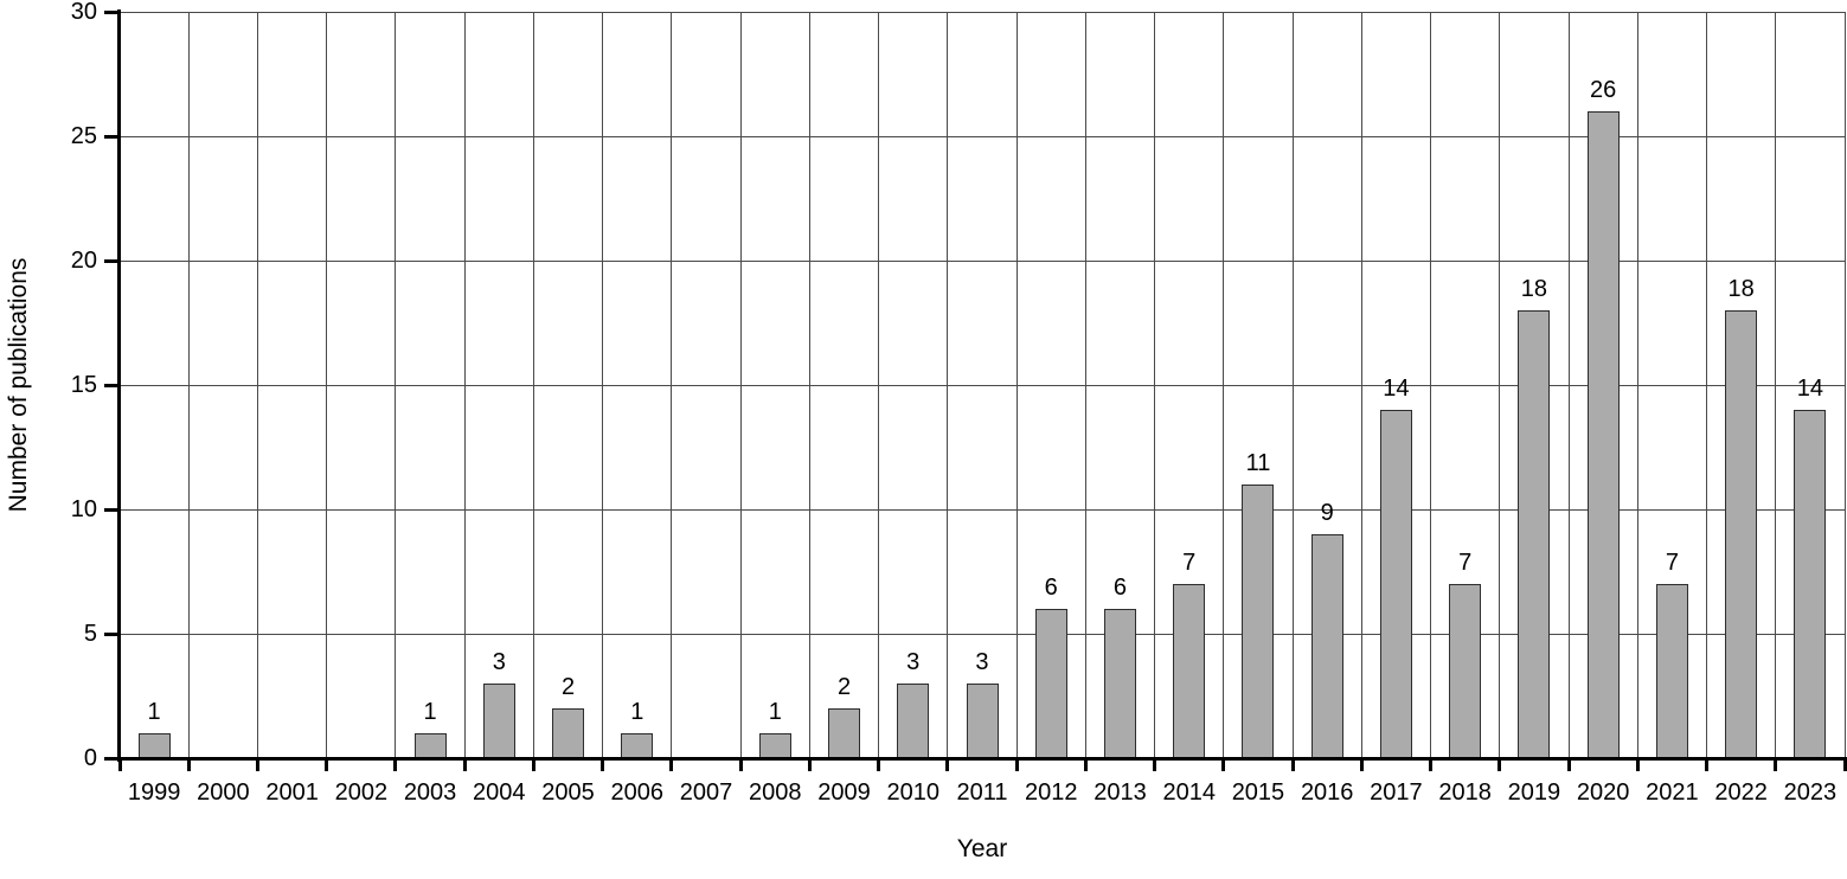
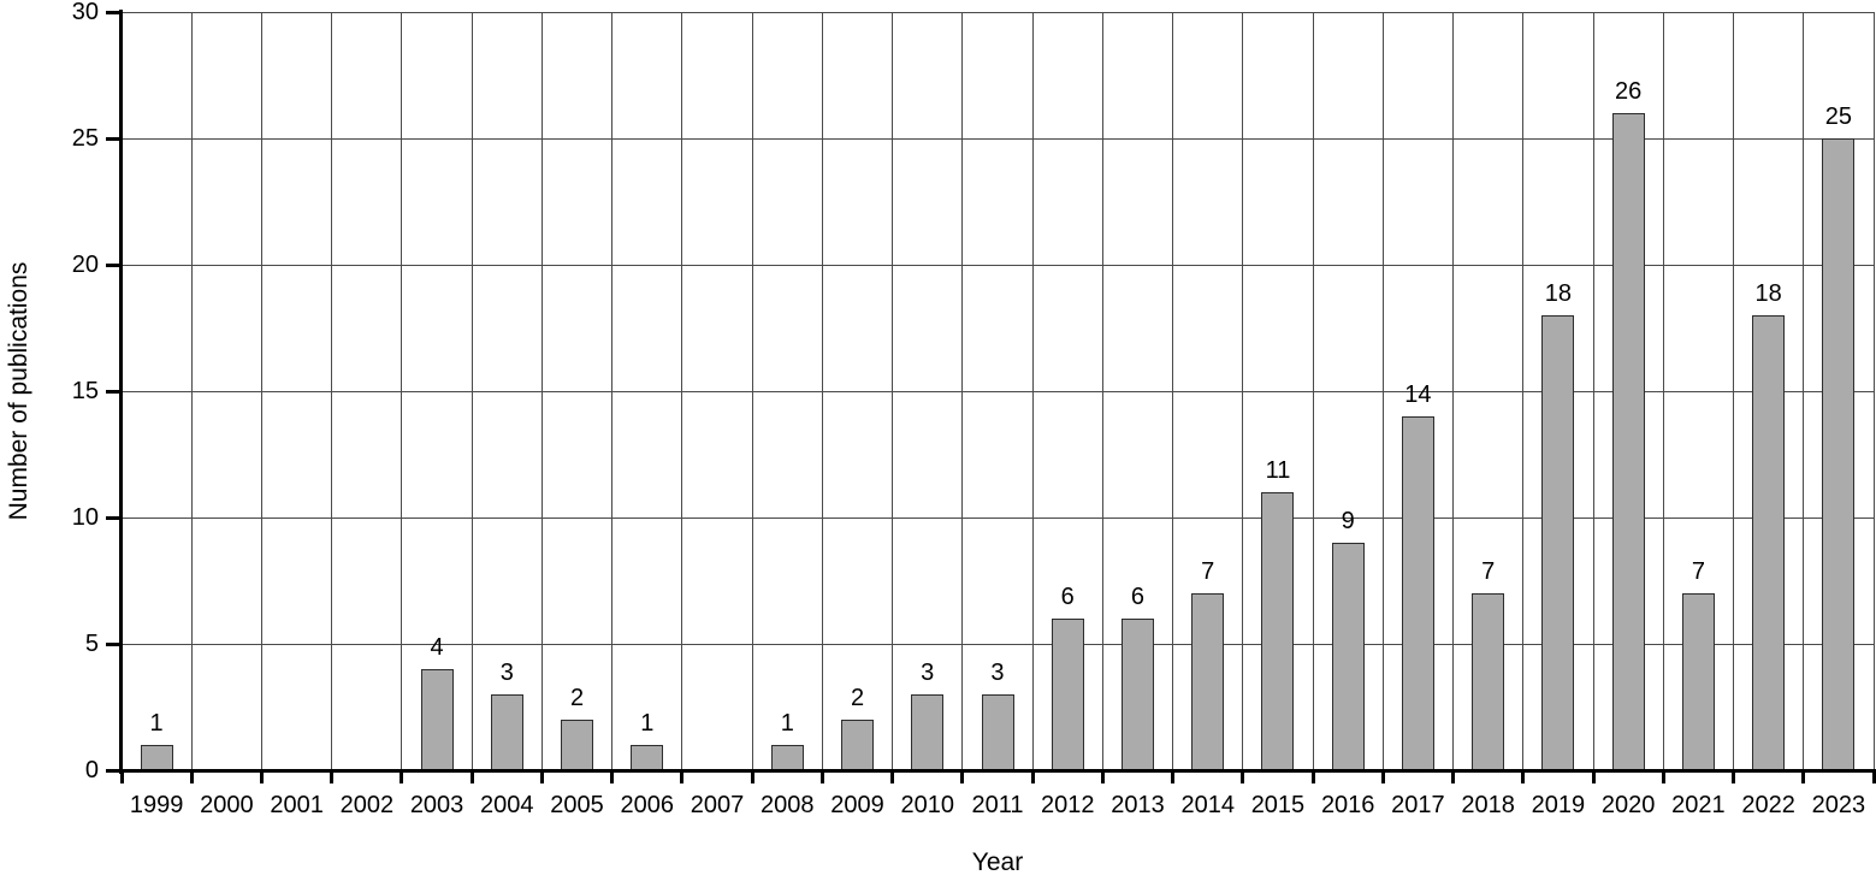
2003: 1 -> 4
2023: 14 -> 25
